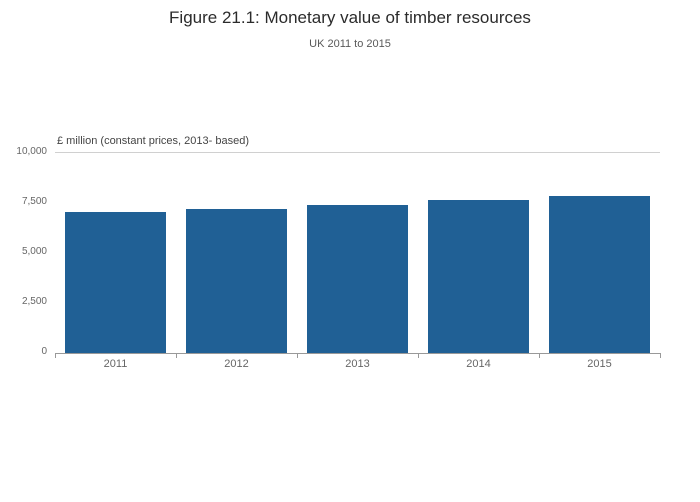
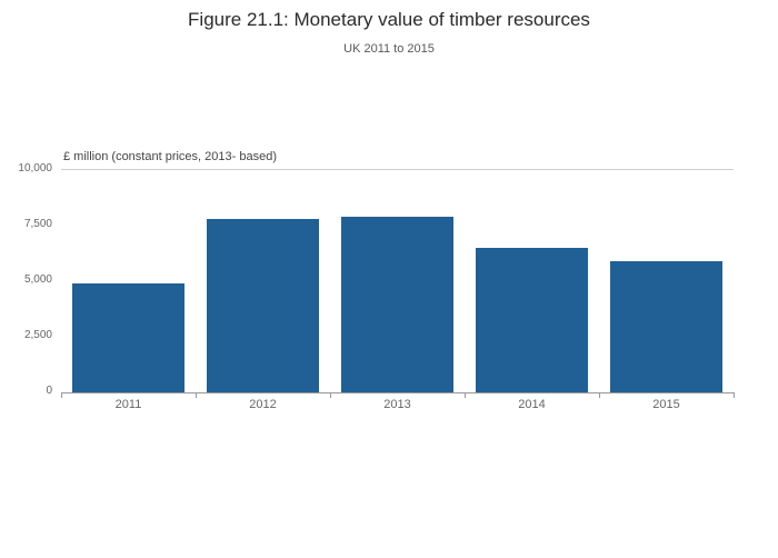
2011: 7000 -> 4900
2012: 7200 -> 7800
2013: 7400 -> 7900
2014: 7600 -> 6500
2015: 7800 -> 5900
